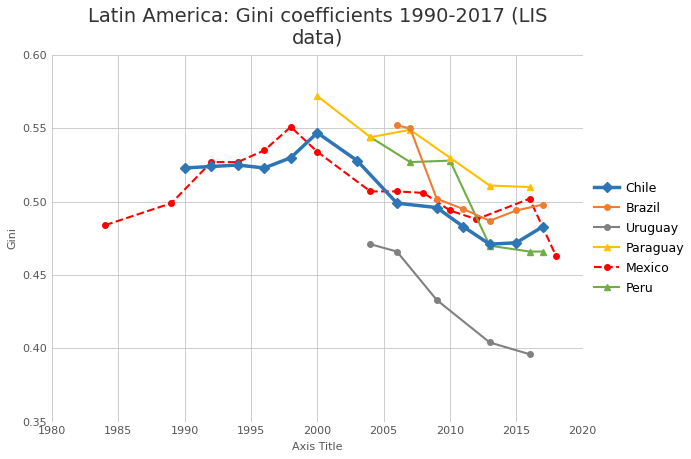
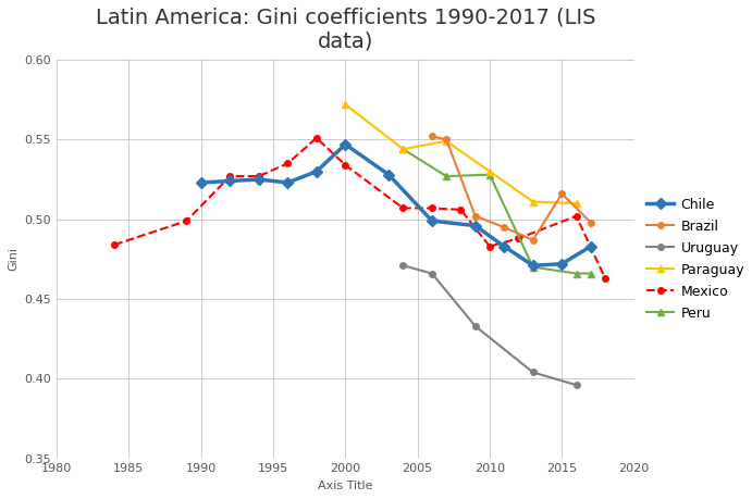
Mexico/2010: 0.494 -> 0.483
Brazil/2015: 0.494 -> 0.516
